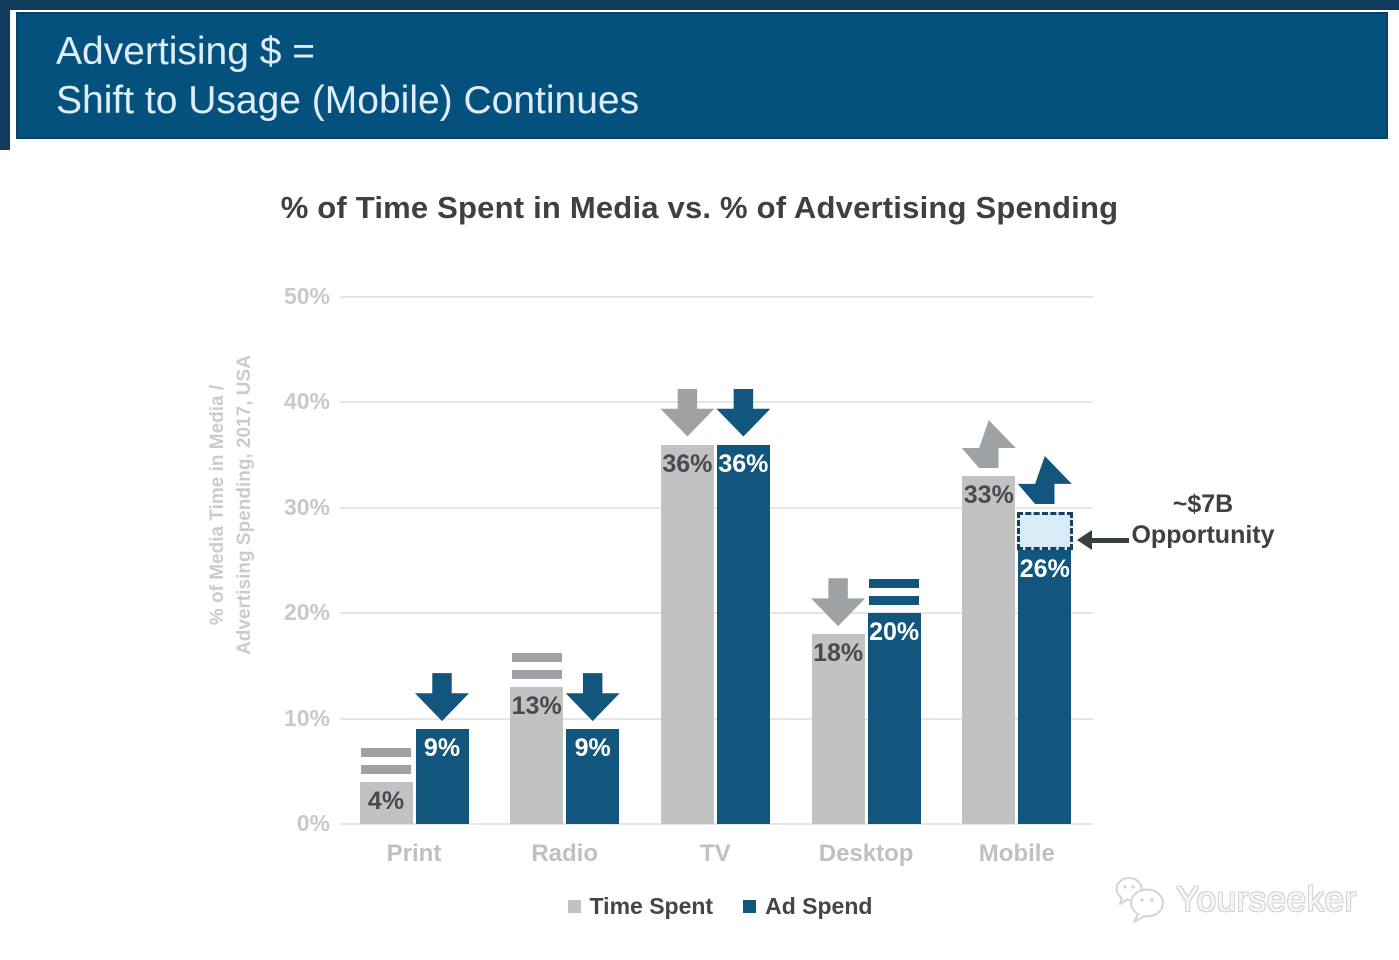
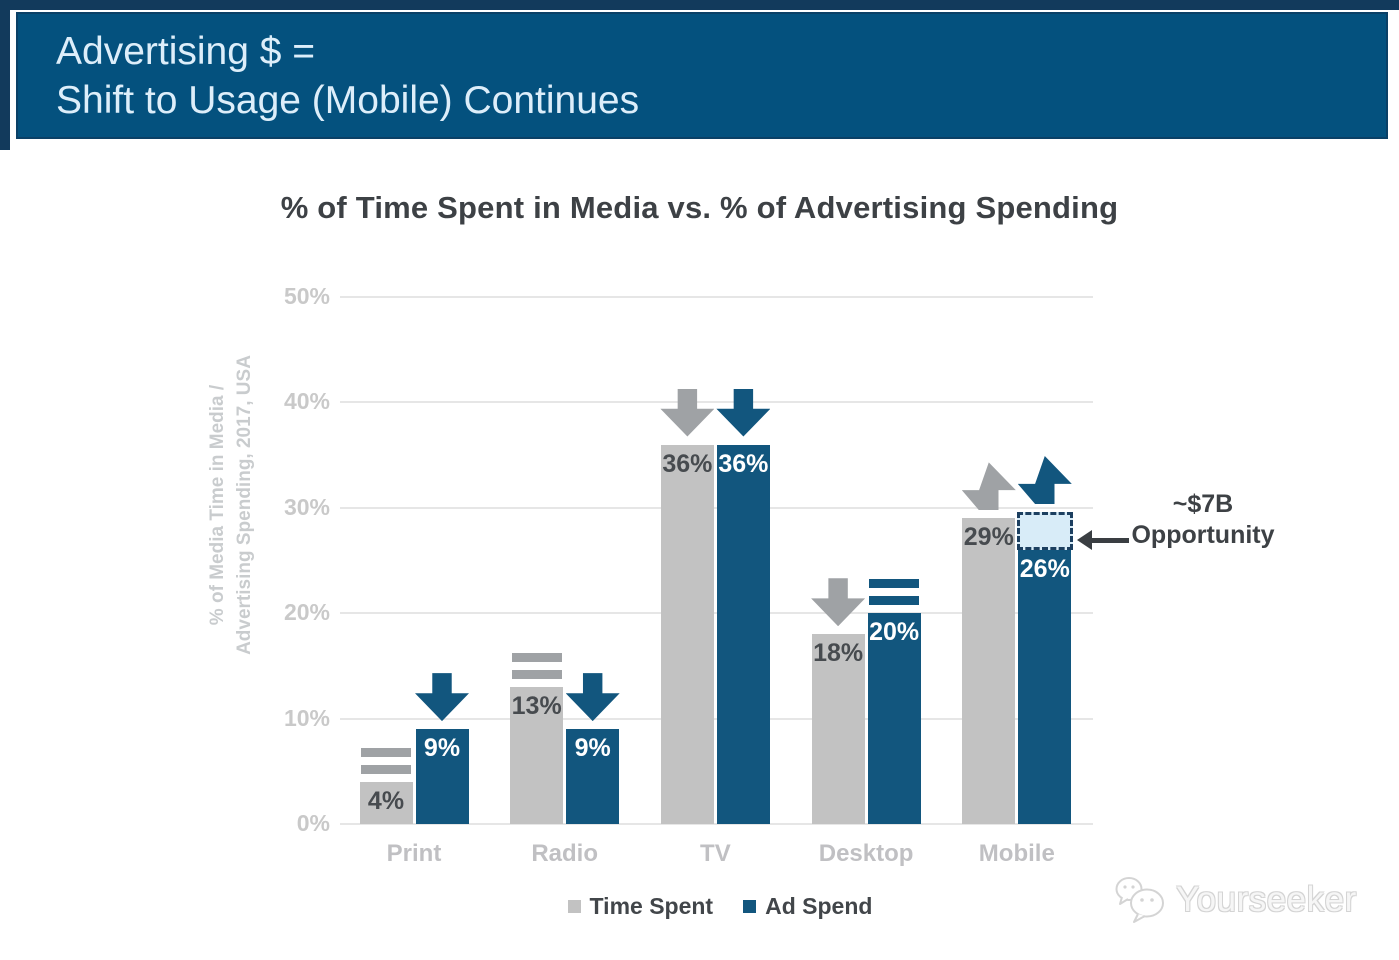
Time Spent/Mobile: 33% -> 29%
